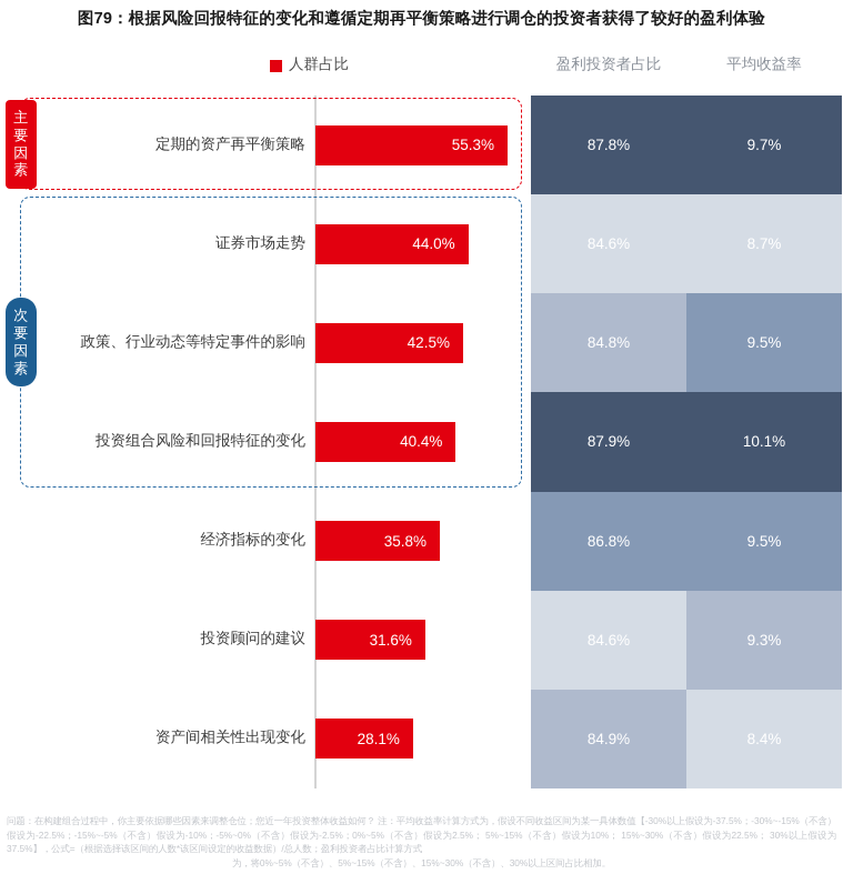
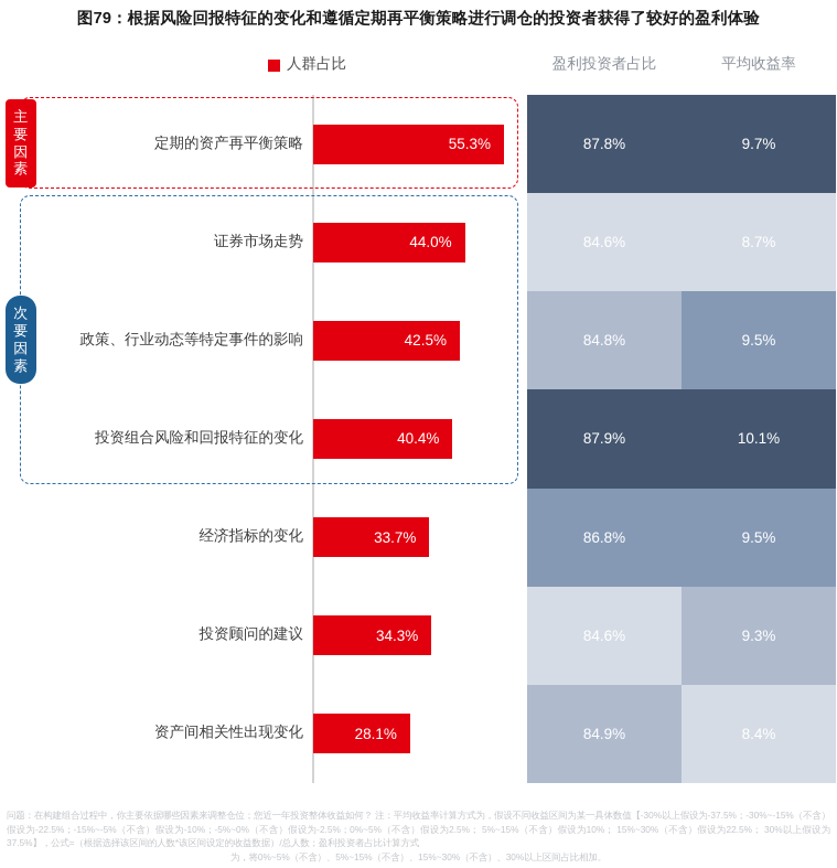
经济指标的变化: 35.8% -> 33.7%
投资顾问的建议: 31.6% -> 34.3%
